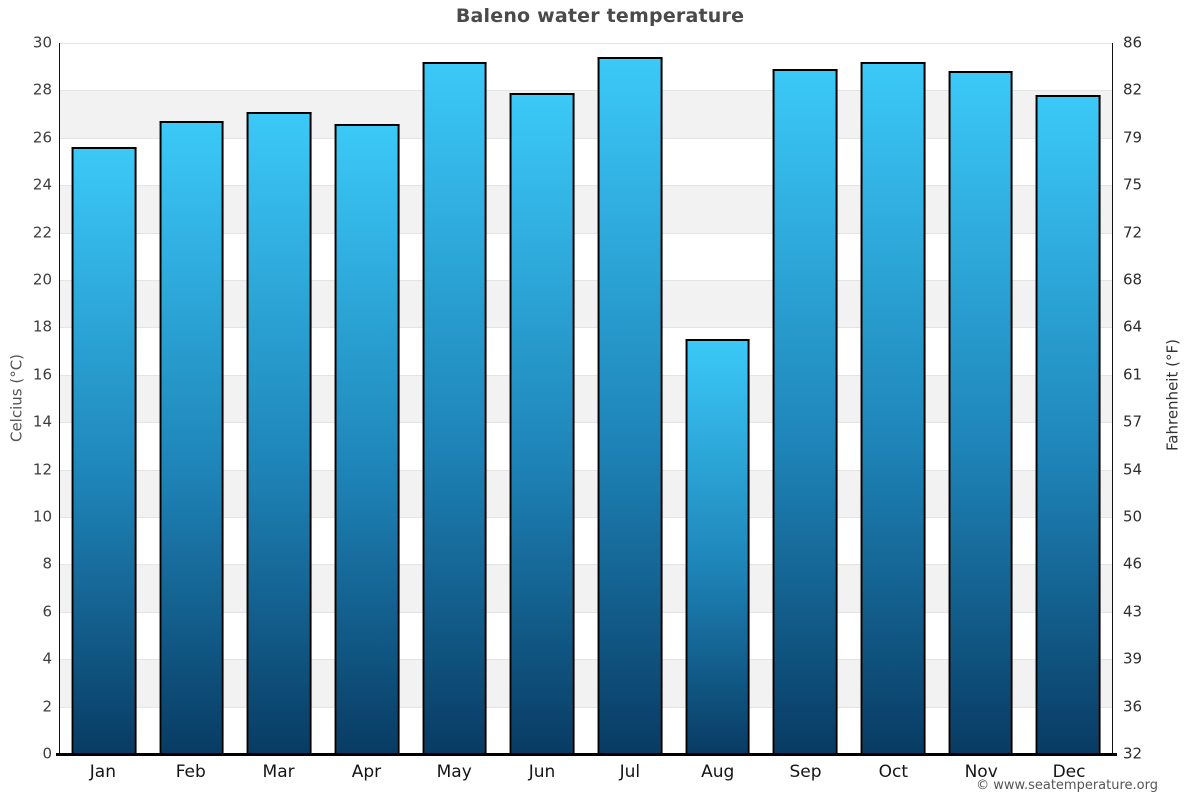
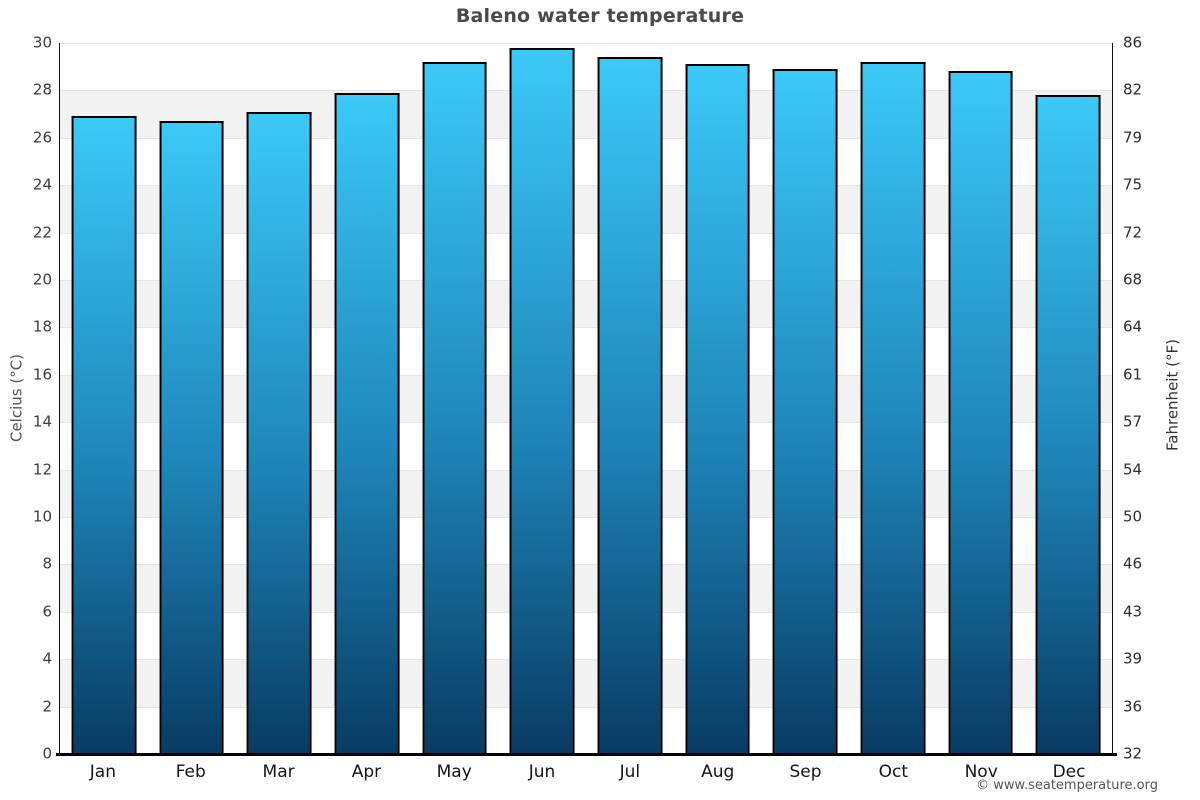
Jan: 25.6 -> 26.9
Apr: 26.6 -> 27.9
Jun: 27.9 -> 29.8
Aug: 17.5 -> 29.1
